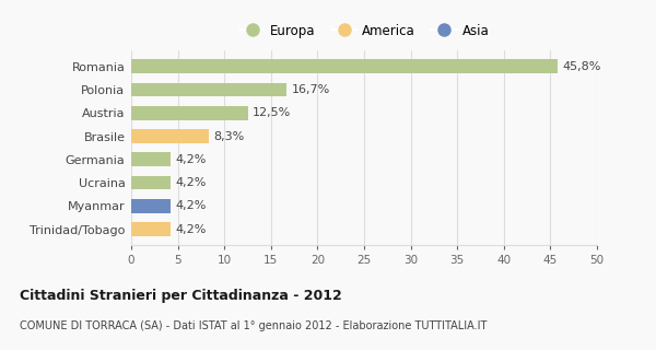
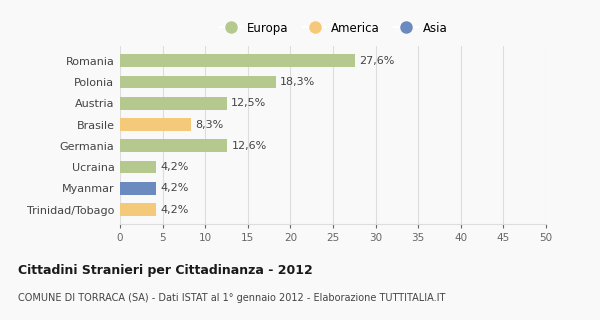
Romania: 45,8% -> 27,6%
Polonia: 16,7% -> 18,3%
Germania: 4,2% -> 12,6%
